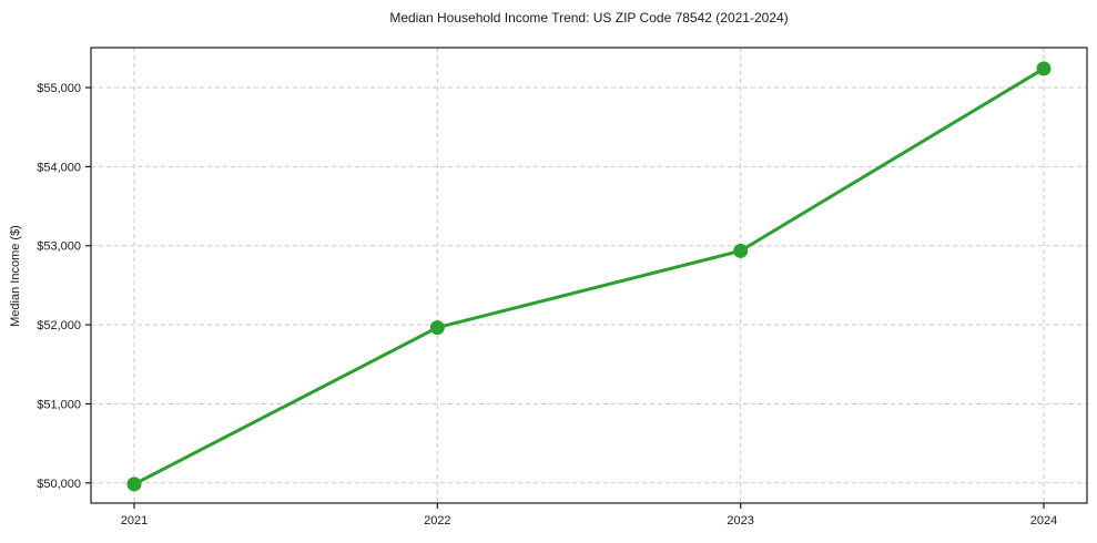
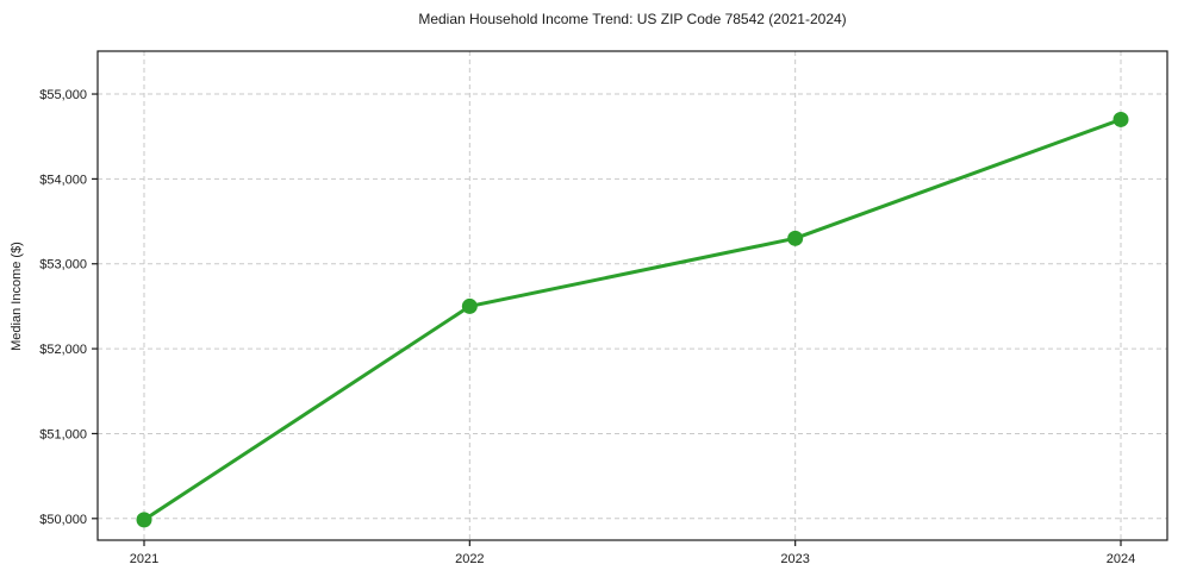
2022: $52000 -> $52500
2023: $52900 -> $53300
2024: $55200 -> $54700
